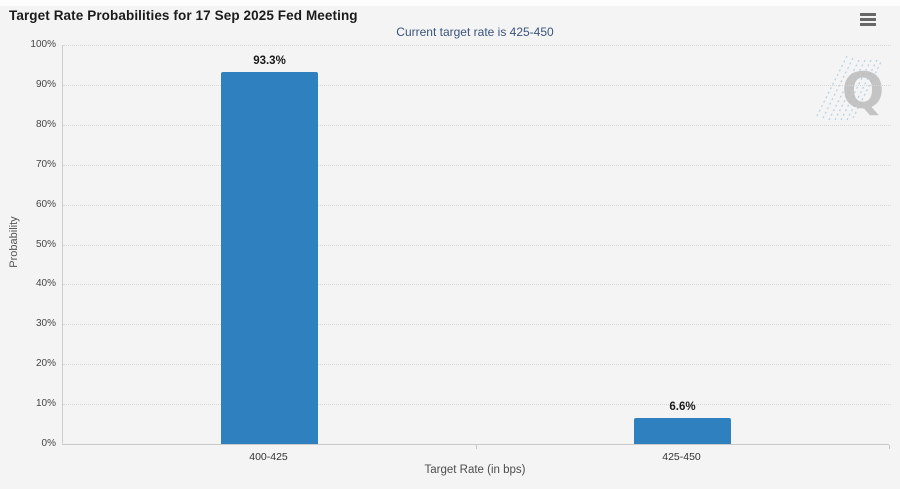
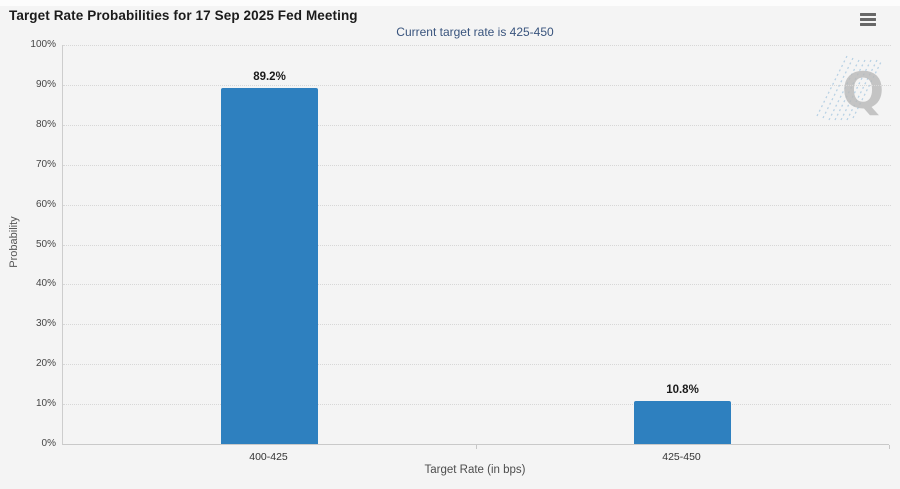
400-425: 93.3% -> 89.2%
425-450: 6.6% -> 10.8%
